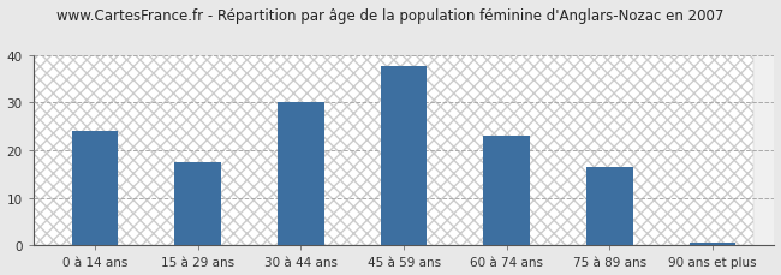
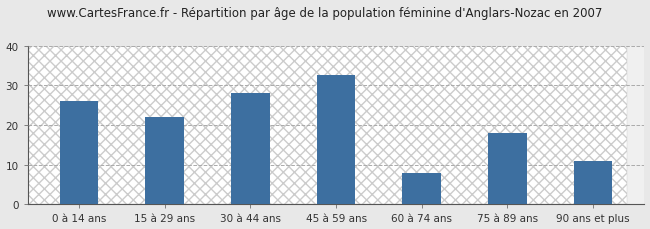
0 à 14 ans: 24.0 -> 26.0
15 à 29 ans: 17.5 -> 22.0
30 à 44 ans: 30.0 -> 28.0
45 à 59 ans: 37.5 -> 32.5
60 à 74 ans: 23.0 -> 8.0
75 à 89 ans: 16.5 -> 18.0
90 ans et plus: 0.5 -> 11.0
